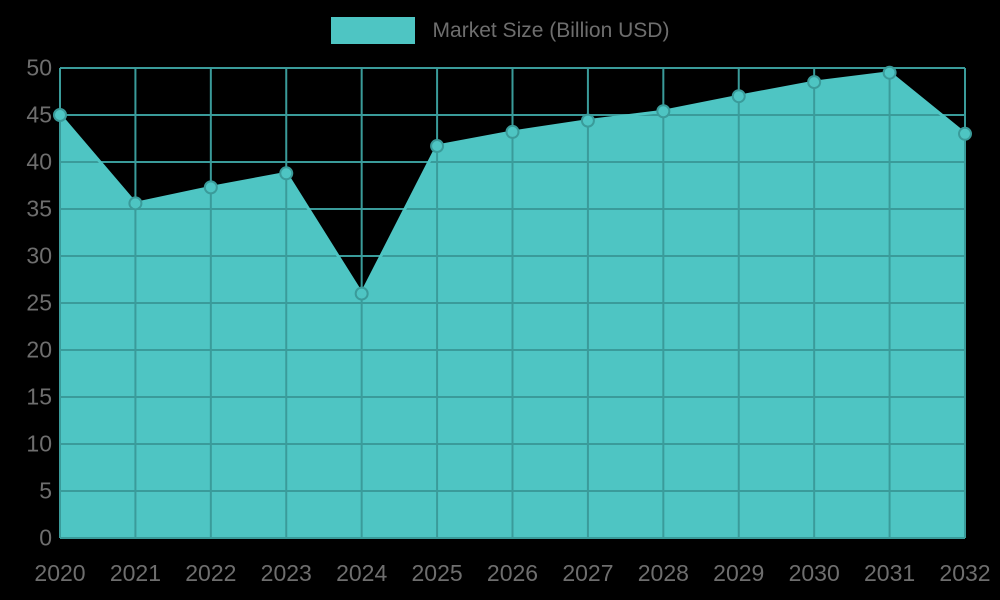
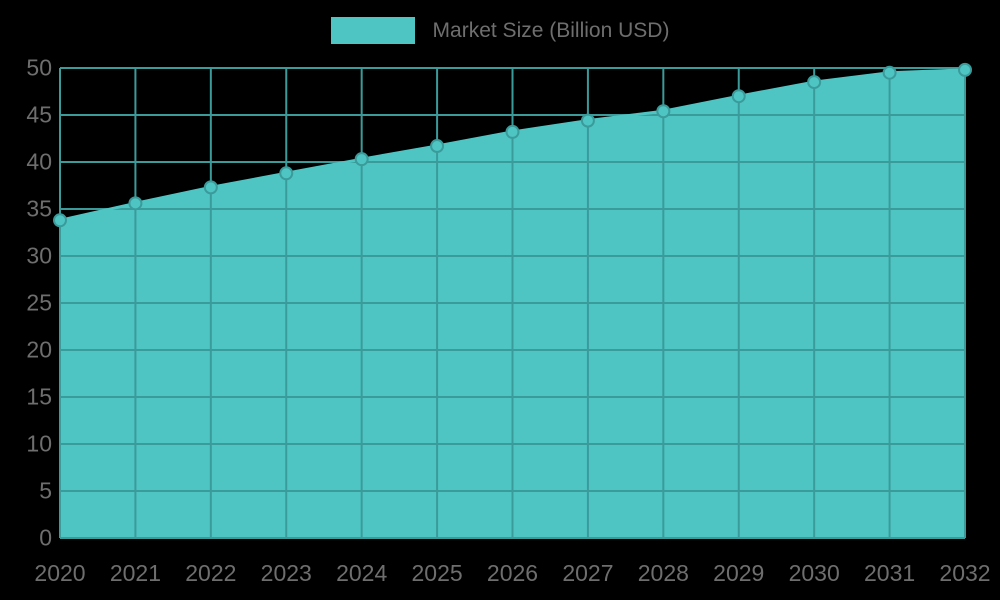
2020: 45 -> 34
2024: 26 -> 40
2032: 43 -> 50
